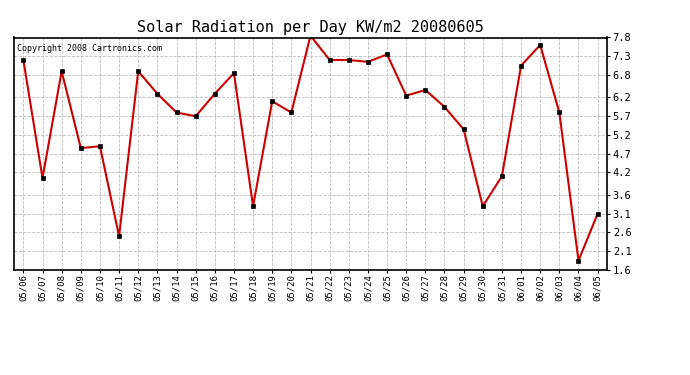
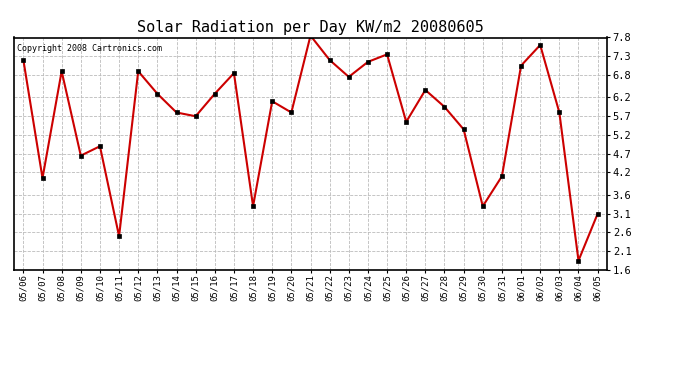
05/09: 4.85 -> 4.65
05/23: 7.20 -> 6.75
05/26: 6.25 -> 5.55
